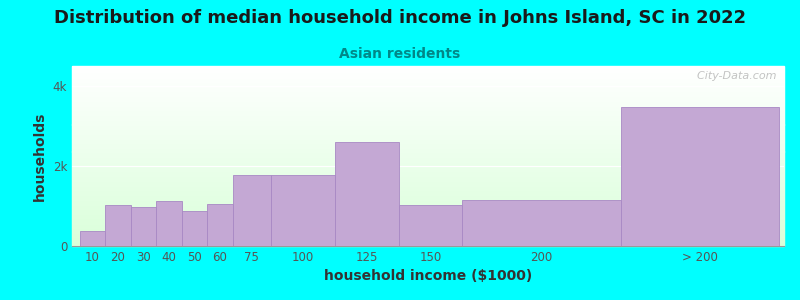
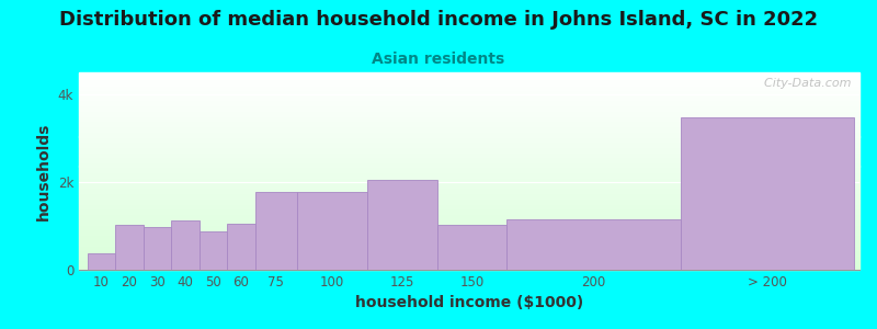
125: 2.60k -> 2.05k
